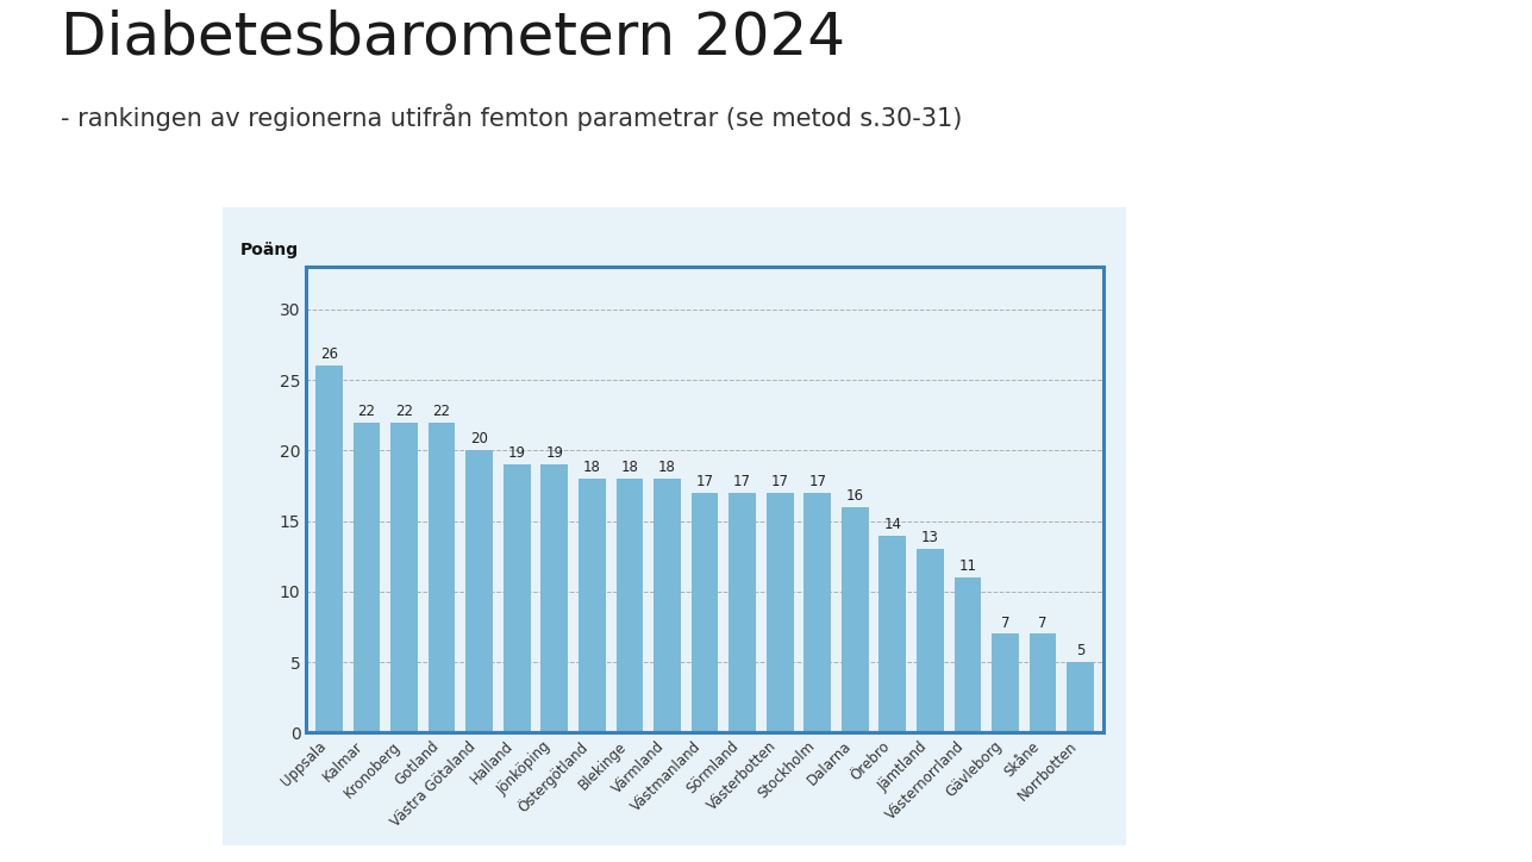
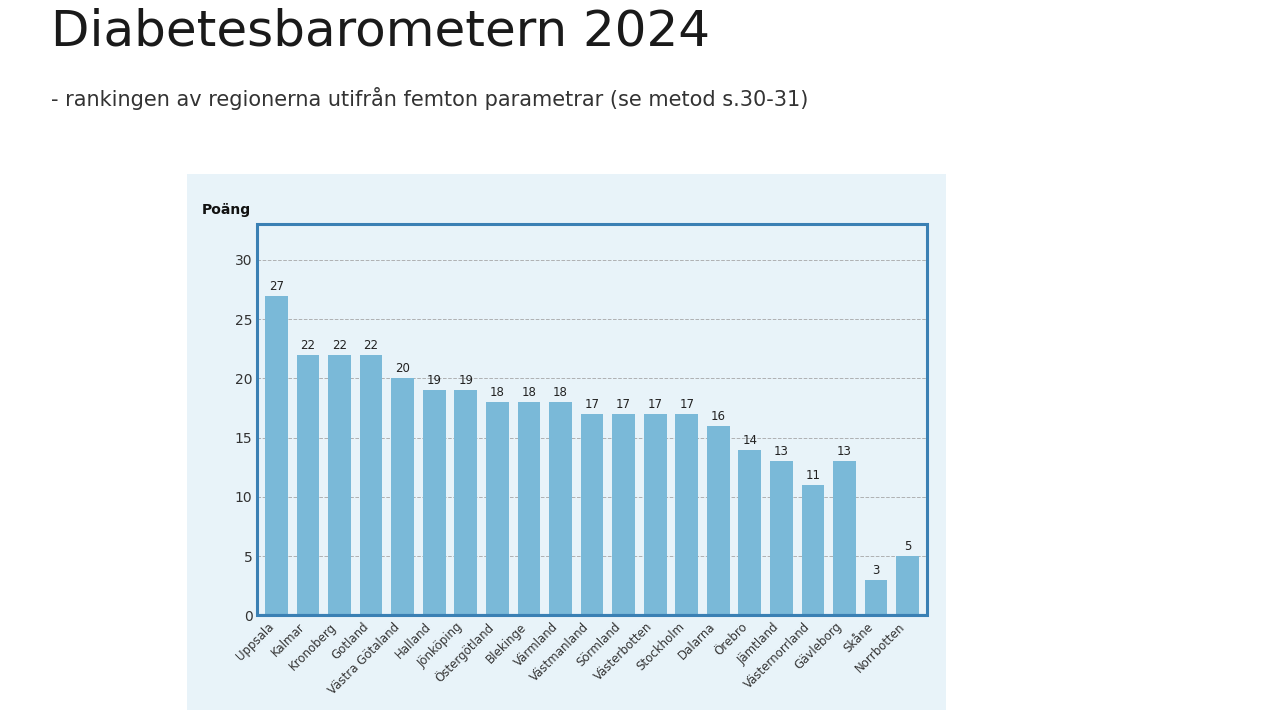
Uppsala: 26 -> 27
Gävleborg: 7 -> 13
Skåne: 7 -> 3
